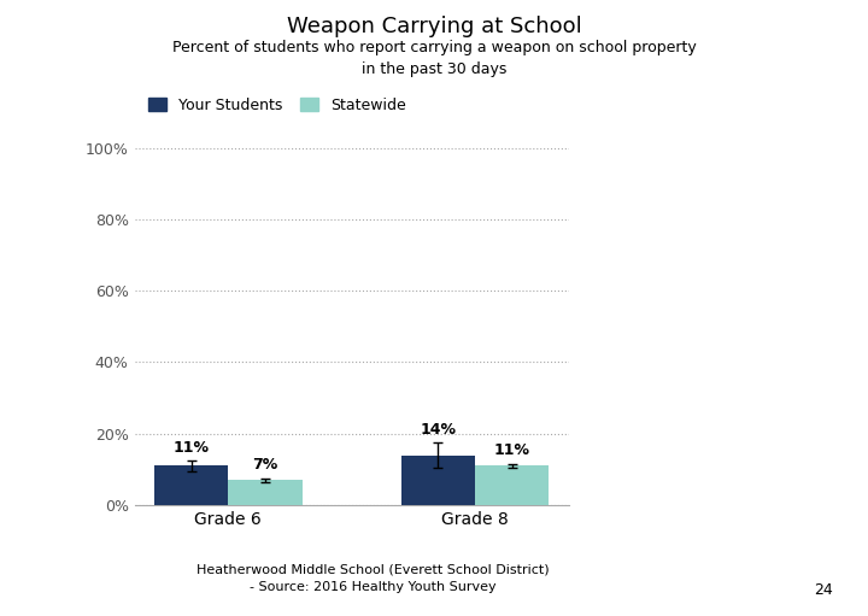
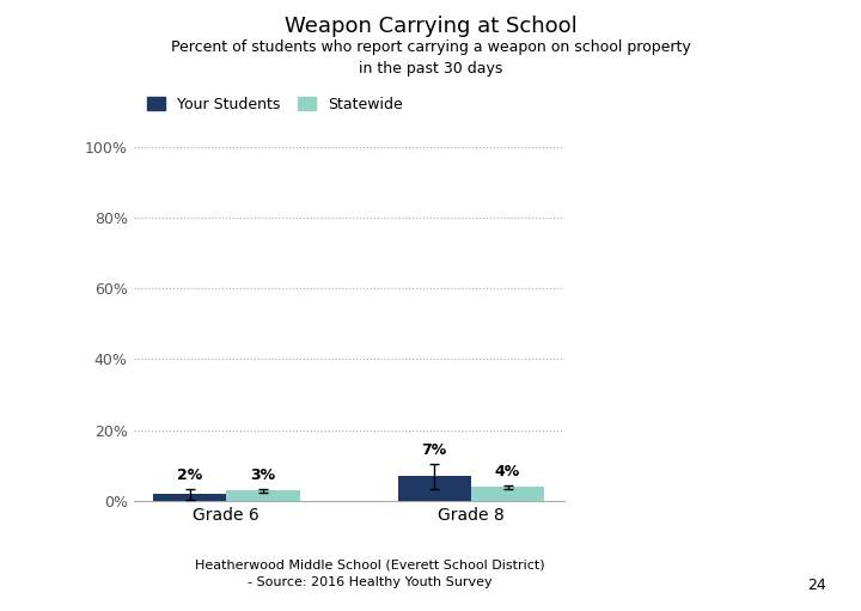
Your Students/Grade 6: 11% -> 2%
Statewide/Grade 6: 7% -> 3%
Your Students/Grade 8: 14% -> 7%
Statewide/Grade 8: 11% -> 4%
